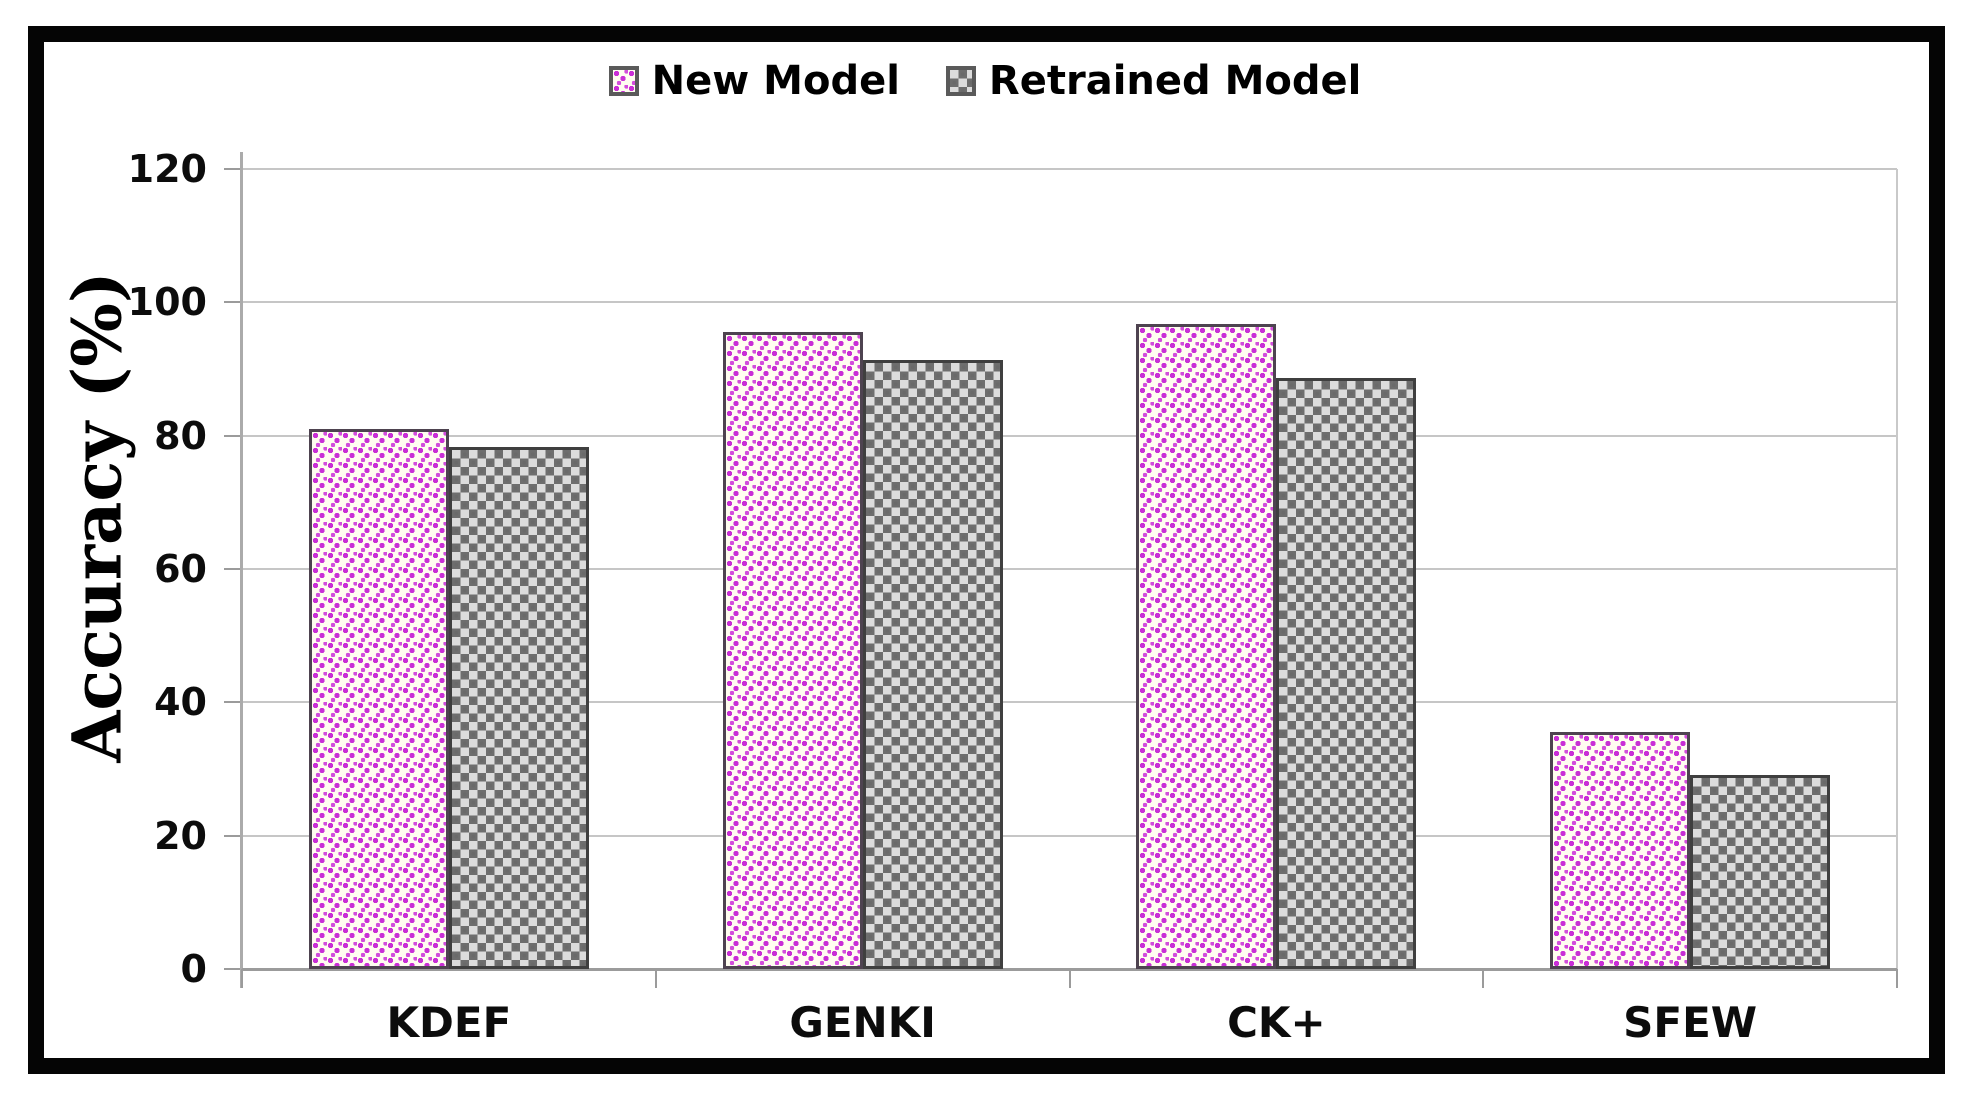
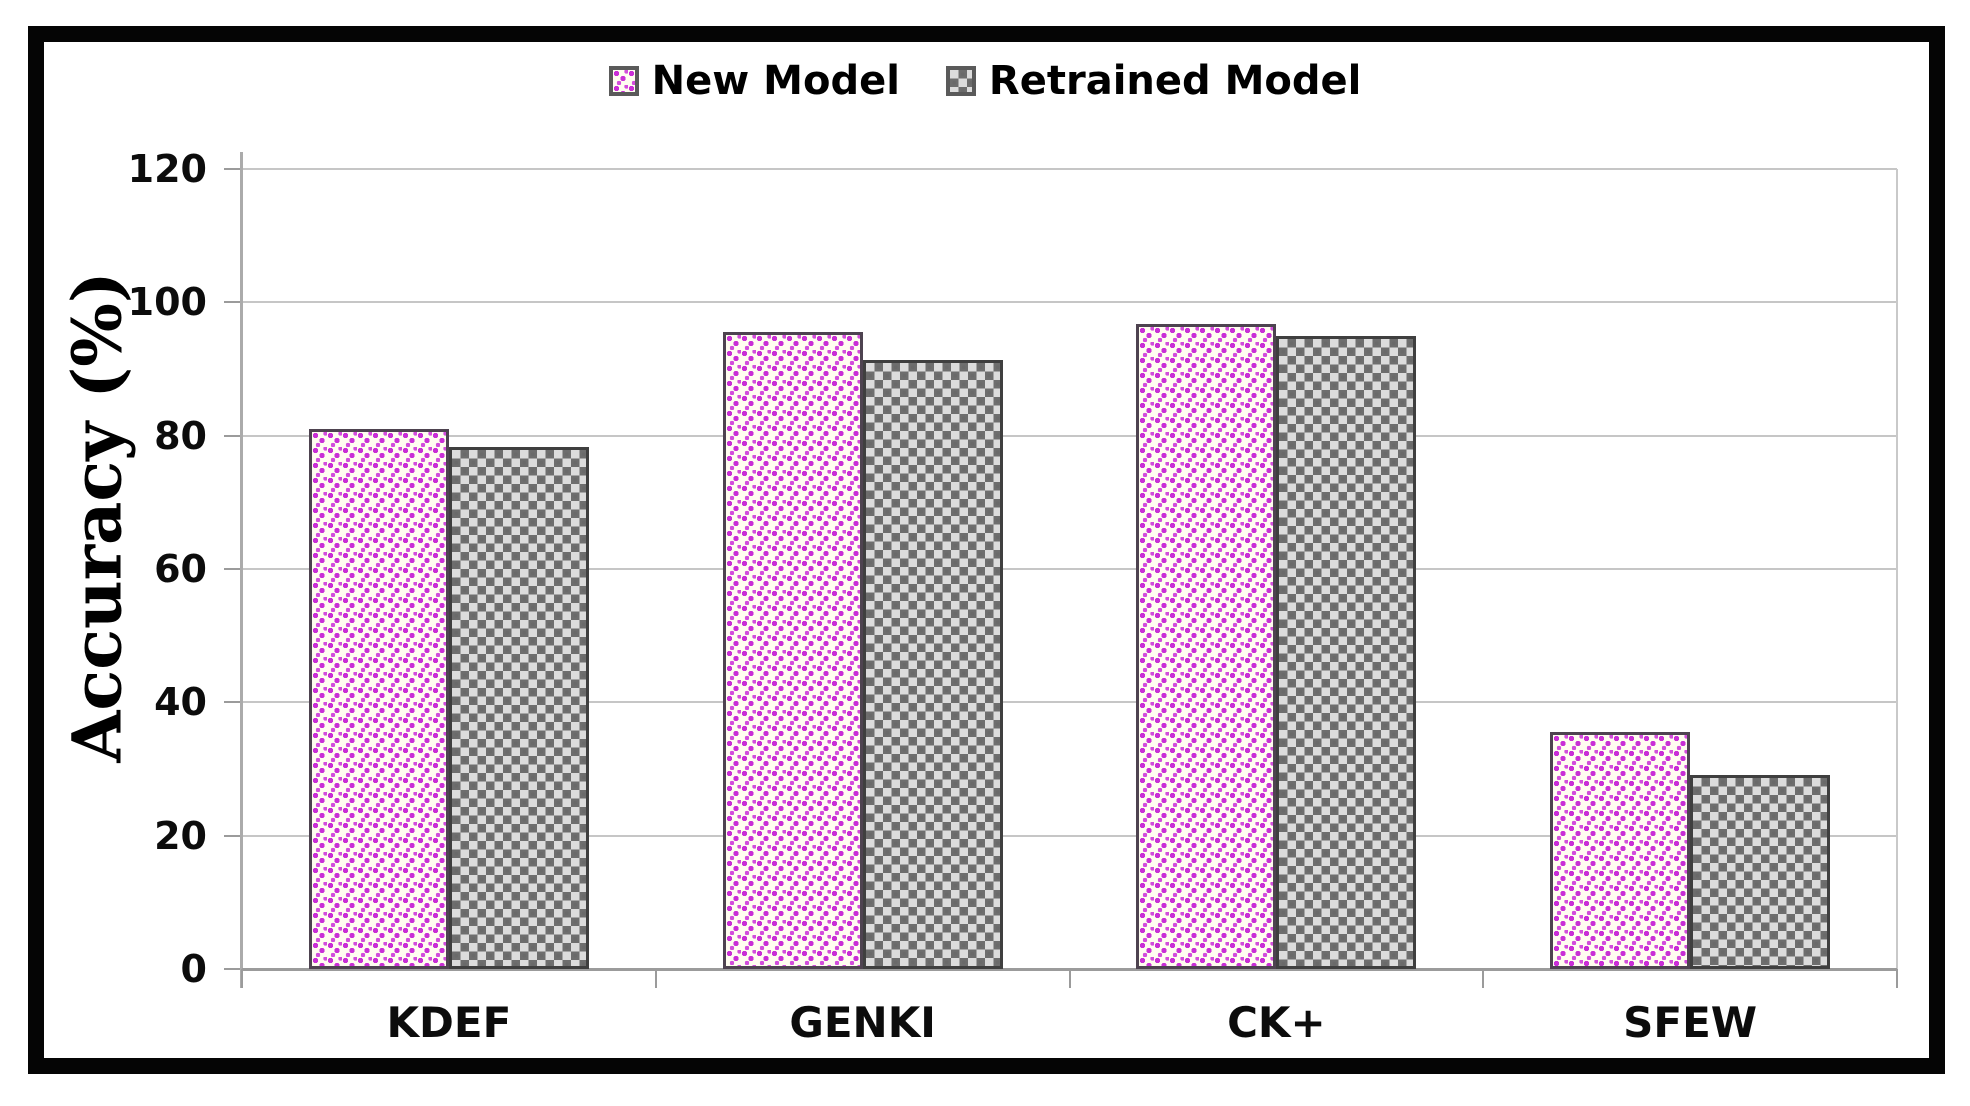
Retrained Model/CK+: 89 -> 95
